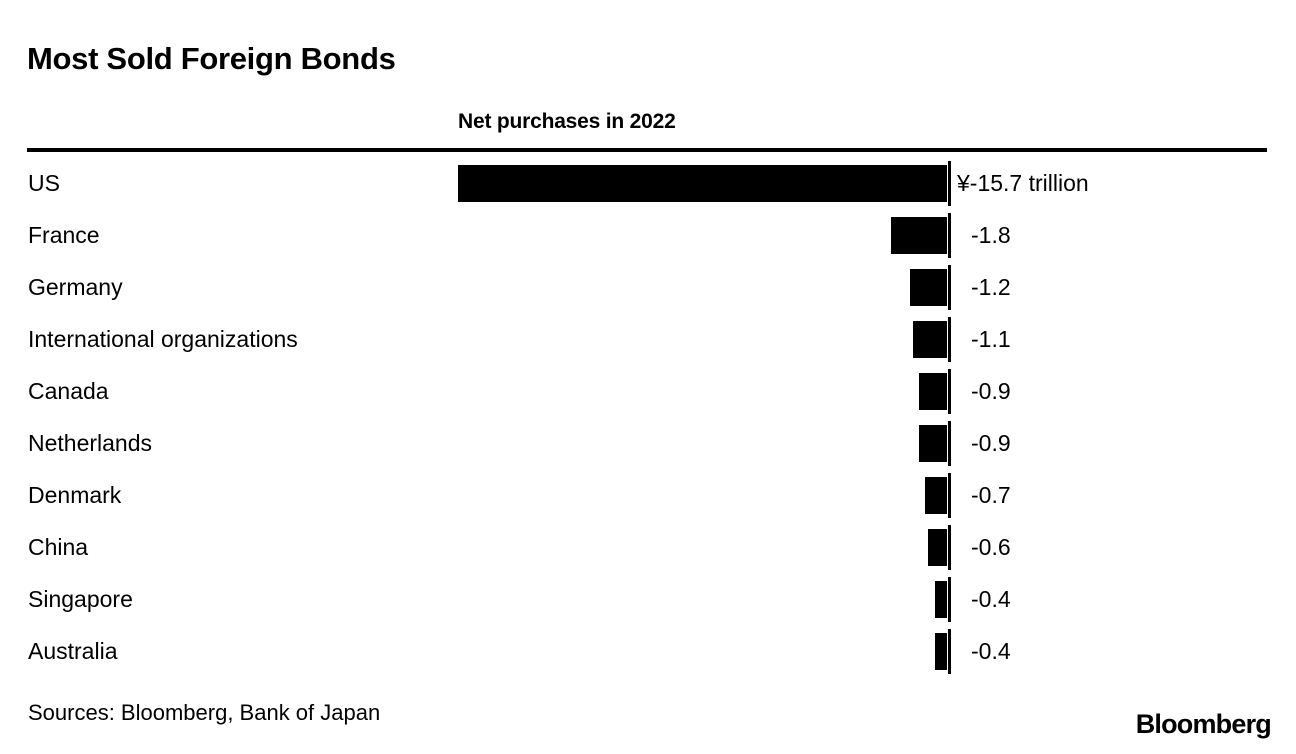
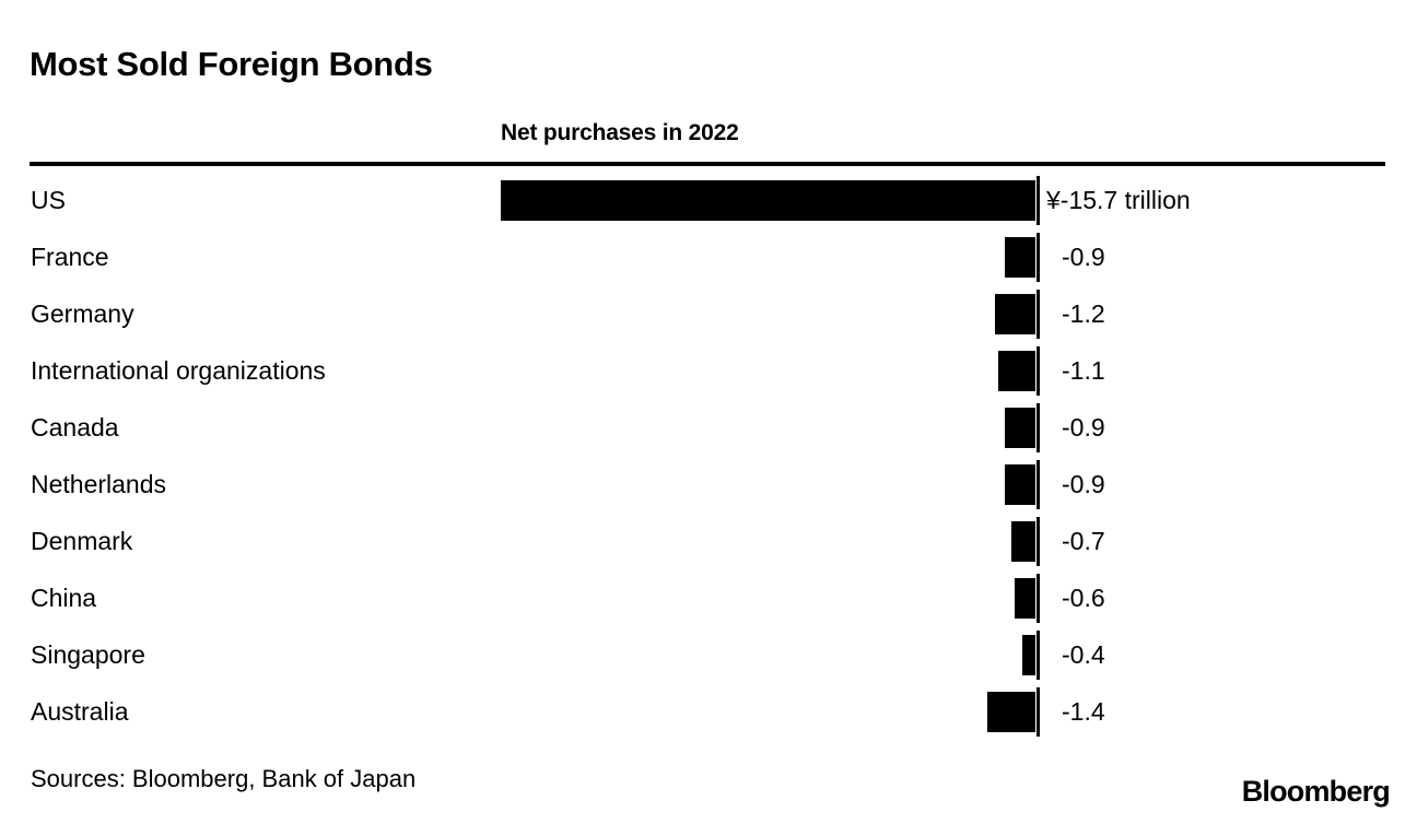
France: -1.8 -> -0.9
Australia: -0.4 -> -1.4
